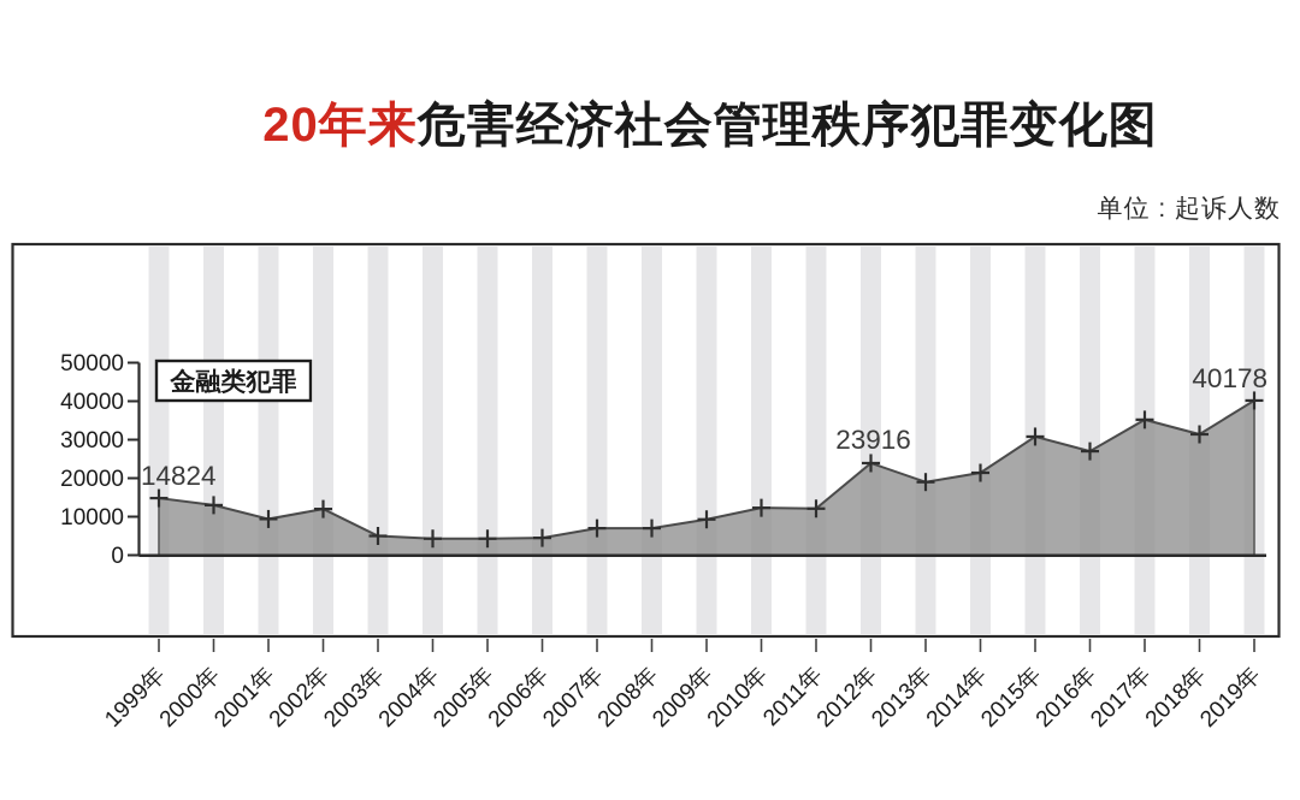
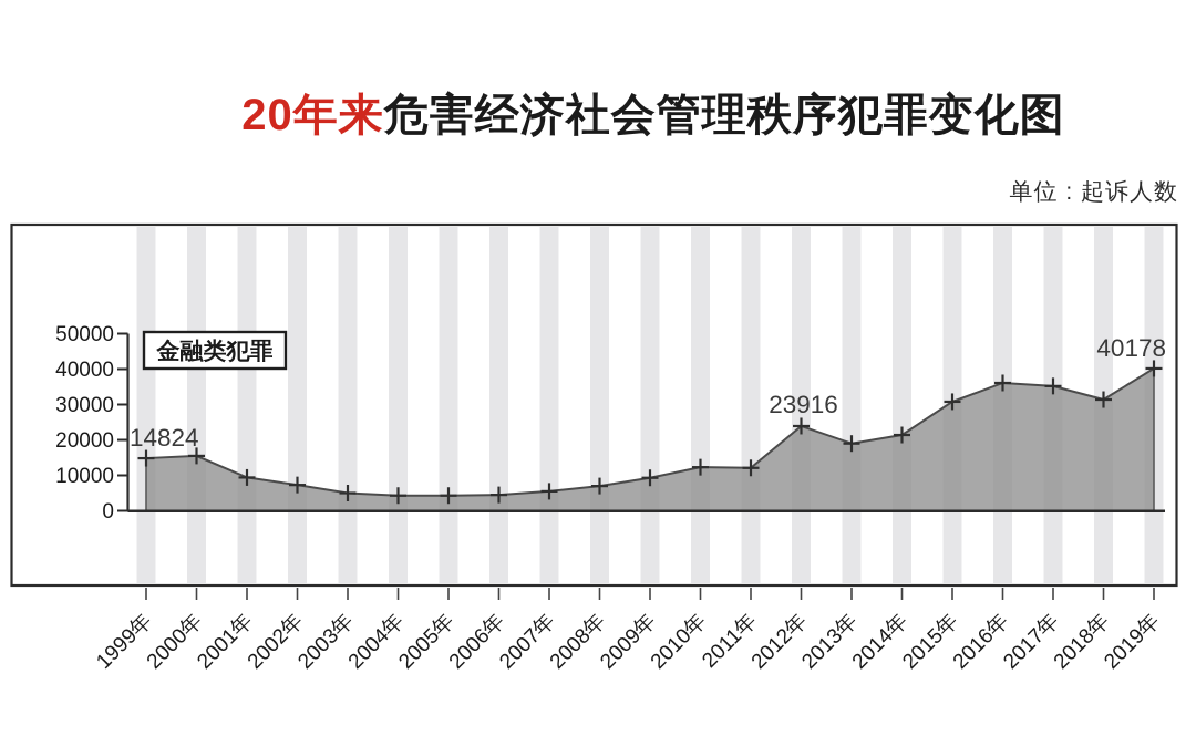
2000年: 13000 -> 16000
2002年: 12000 -> 7000
2007年: 7000 -> 6000
2016年: 27000 -> 36000
